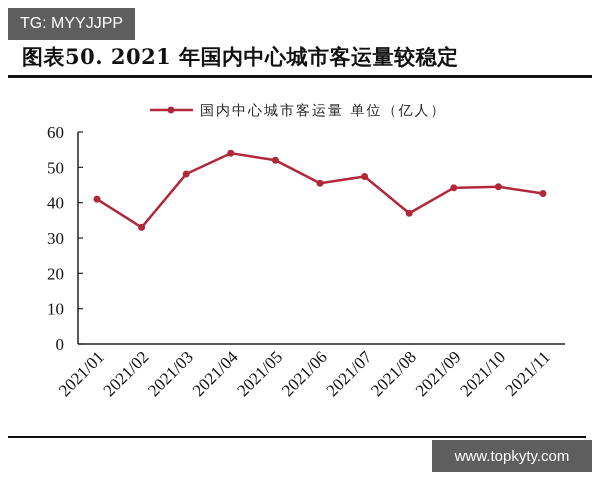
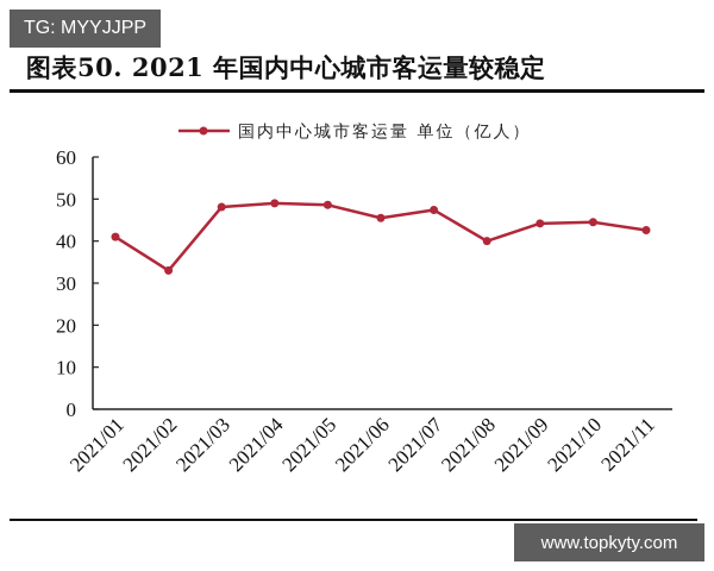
2021/04: 54 -> 49
2021/05: 52 -> 49
2021/08: 37 -> 40
